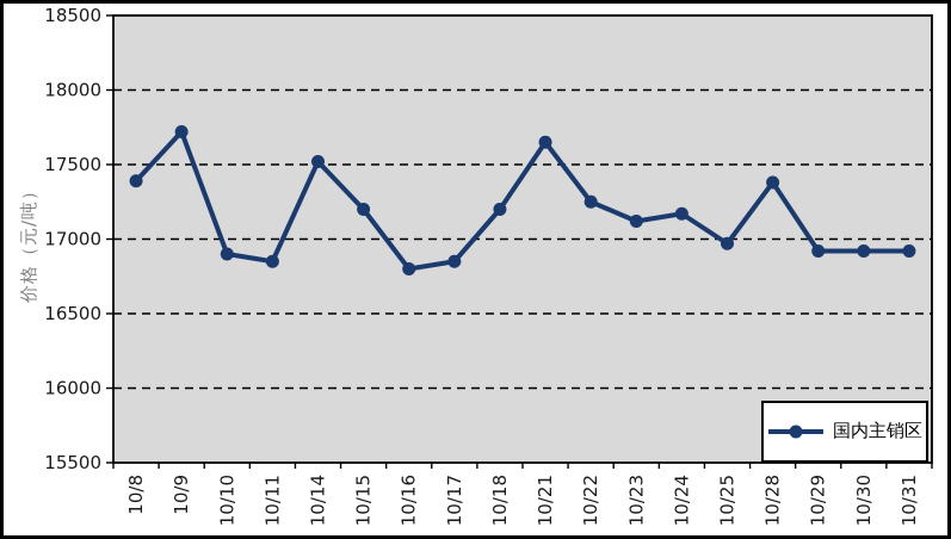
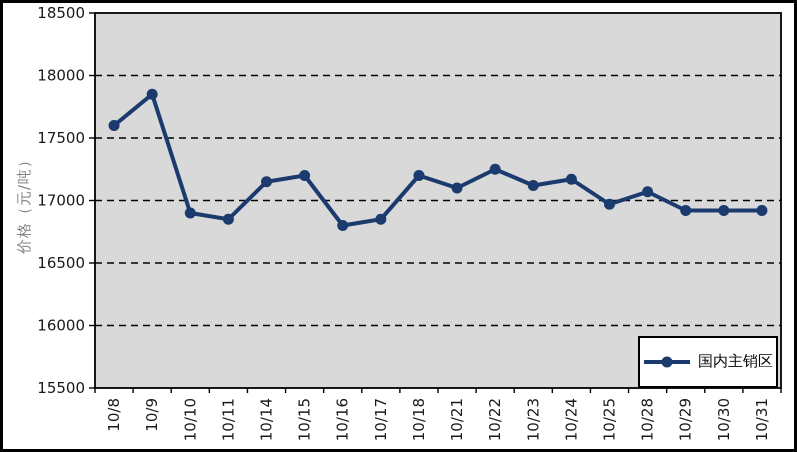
10/8: 17390 -> 17600
10/9: 17720 -> 17850
10/14: 17520 -> 17150
10/21: 17650 -> 17100
10/28: 17380 -> 17070
